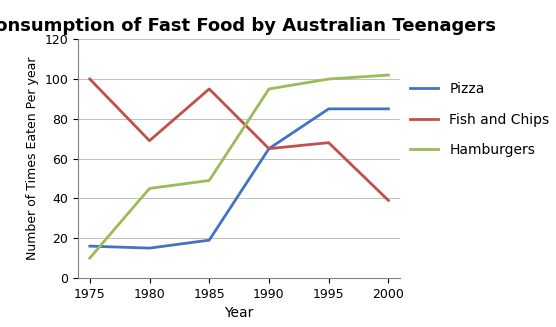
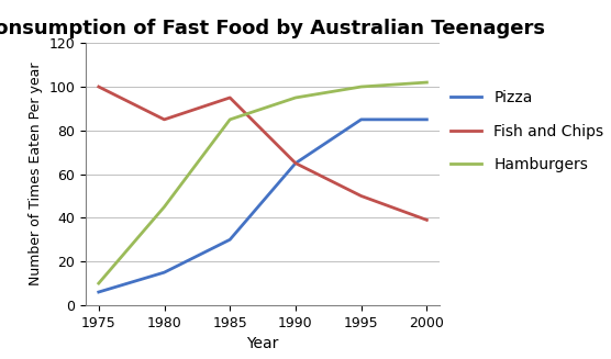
Pizza/1975: 16 -> 6
Fish and Chips/1980: 69 -> 85
Pizza/1985: 19 -> 30
Hamburgers/1985: 49 -> 85
Fish and Chips/1995: 68 -> 50
